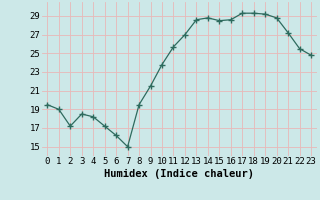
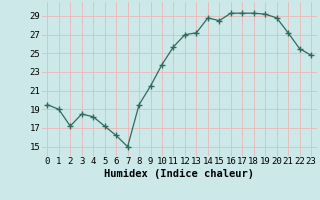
13: 28.6 -> 27.2
16: 28.6 -> 29.3
